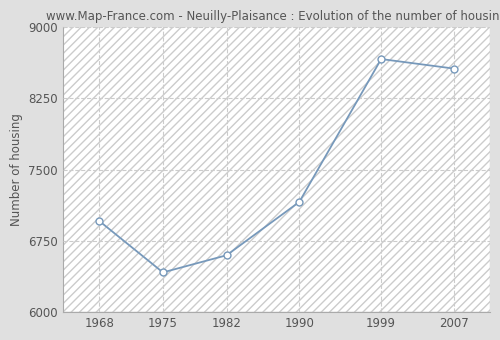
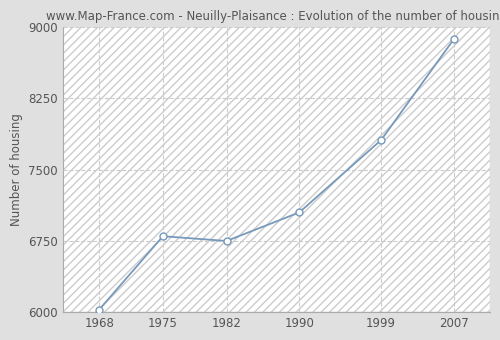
1968: 6960 -> 6030
1975: 6420 -> 6800
1982: 6600 -> 6750
1990: 7160 -> 7050
1999: 8660 -> 7810
2007: 8560 -> 8870
